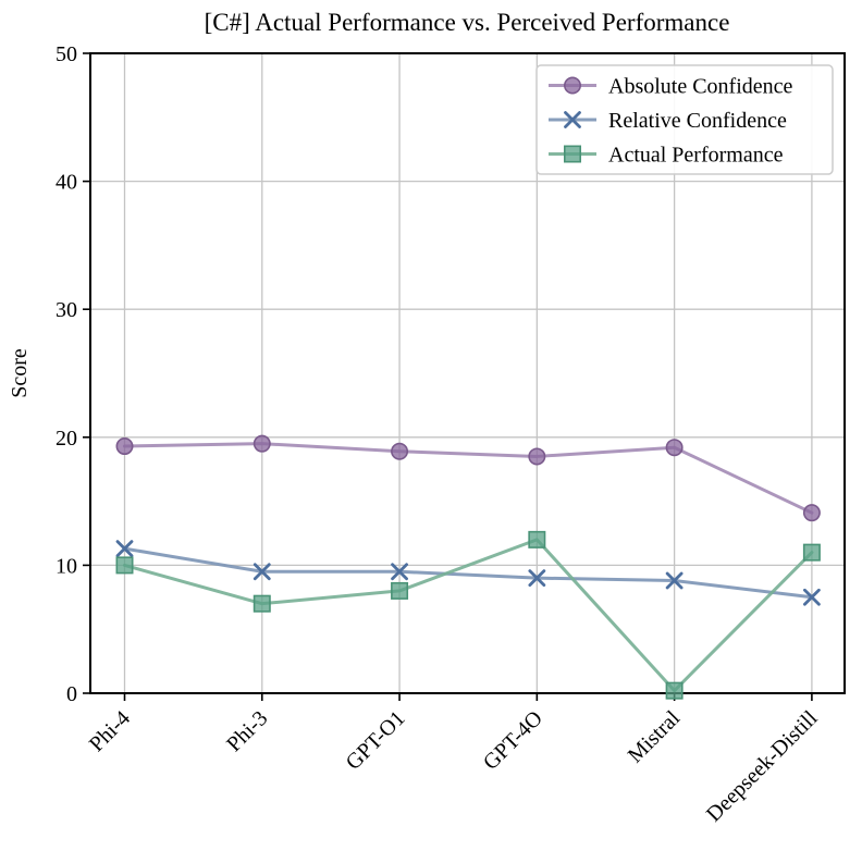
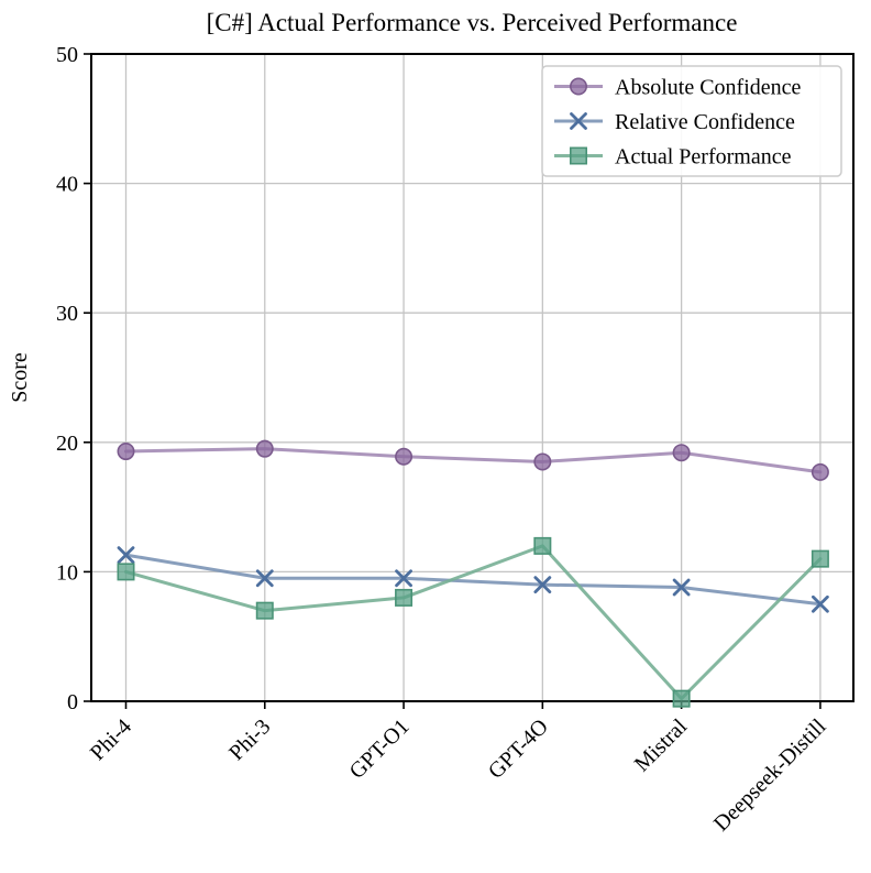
Absolute Confidence/Deepseek-Distill: 14.1 -> 17.7
